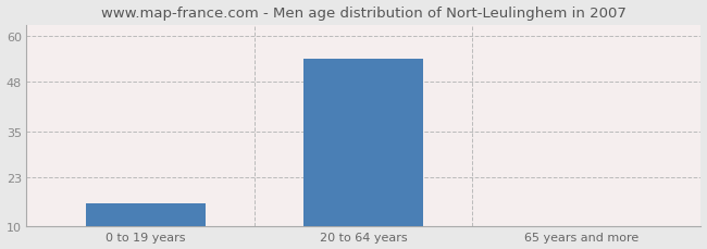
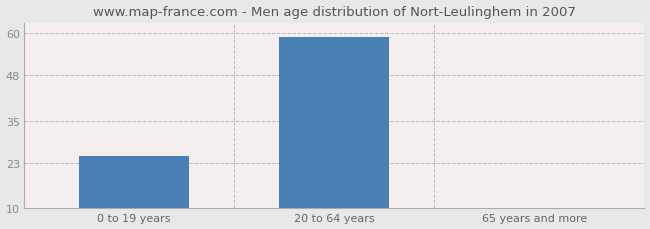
0 to 19 years: 16 -> 25
20 to 64 years: 54 -> 59
